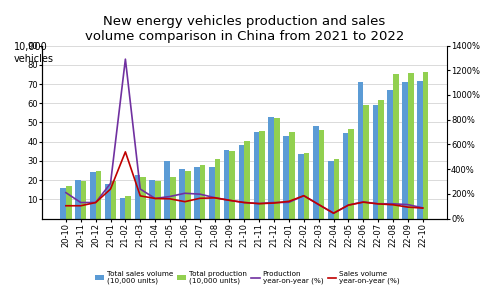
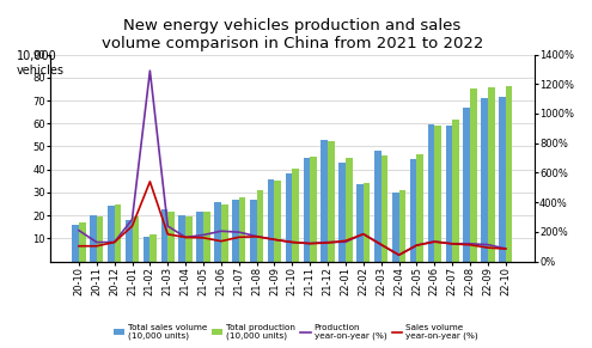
Total sales volume (10,000 units)/21-05: 30 -> 22
Total sales volume (10,000 units)/22-06: 71 -> 60
